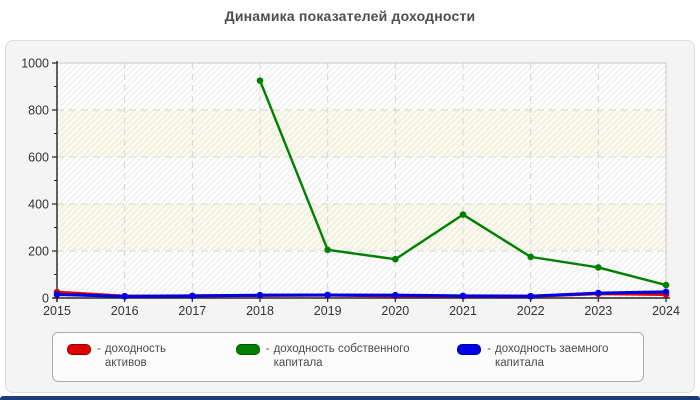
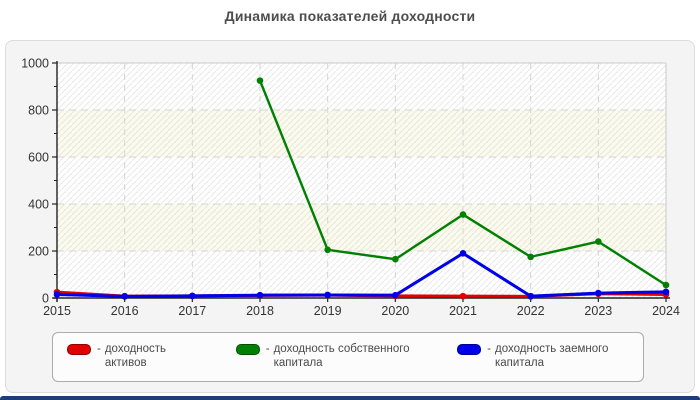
доходность заемного капитала/2021: 10 -> 190
доходность собственного капитала/2023: 130 -> 240
